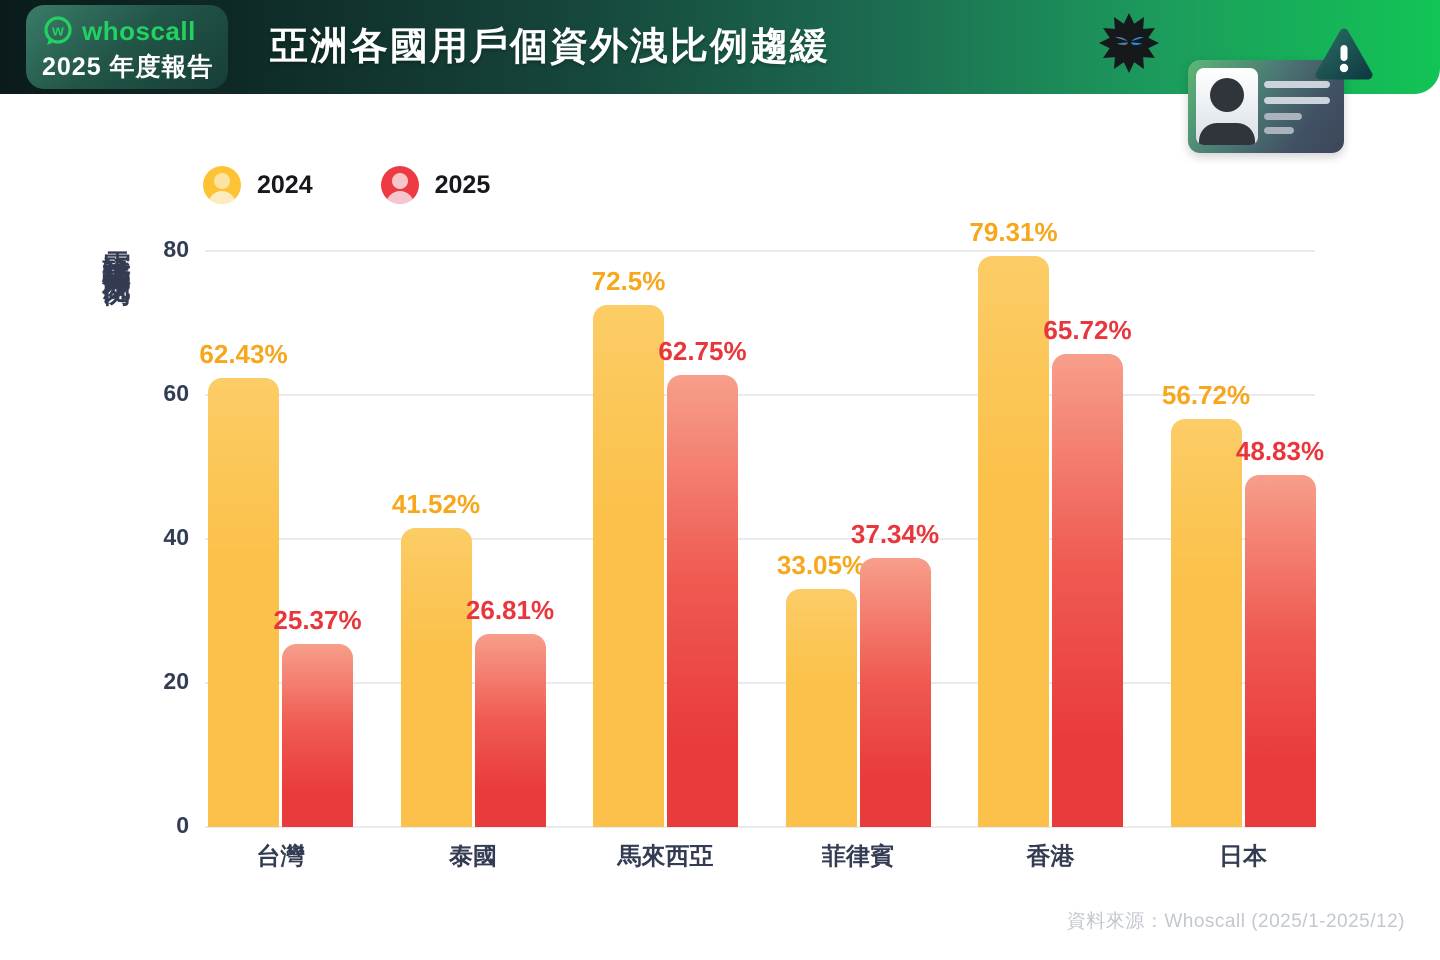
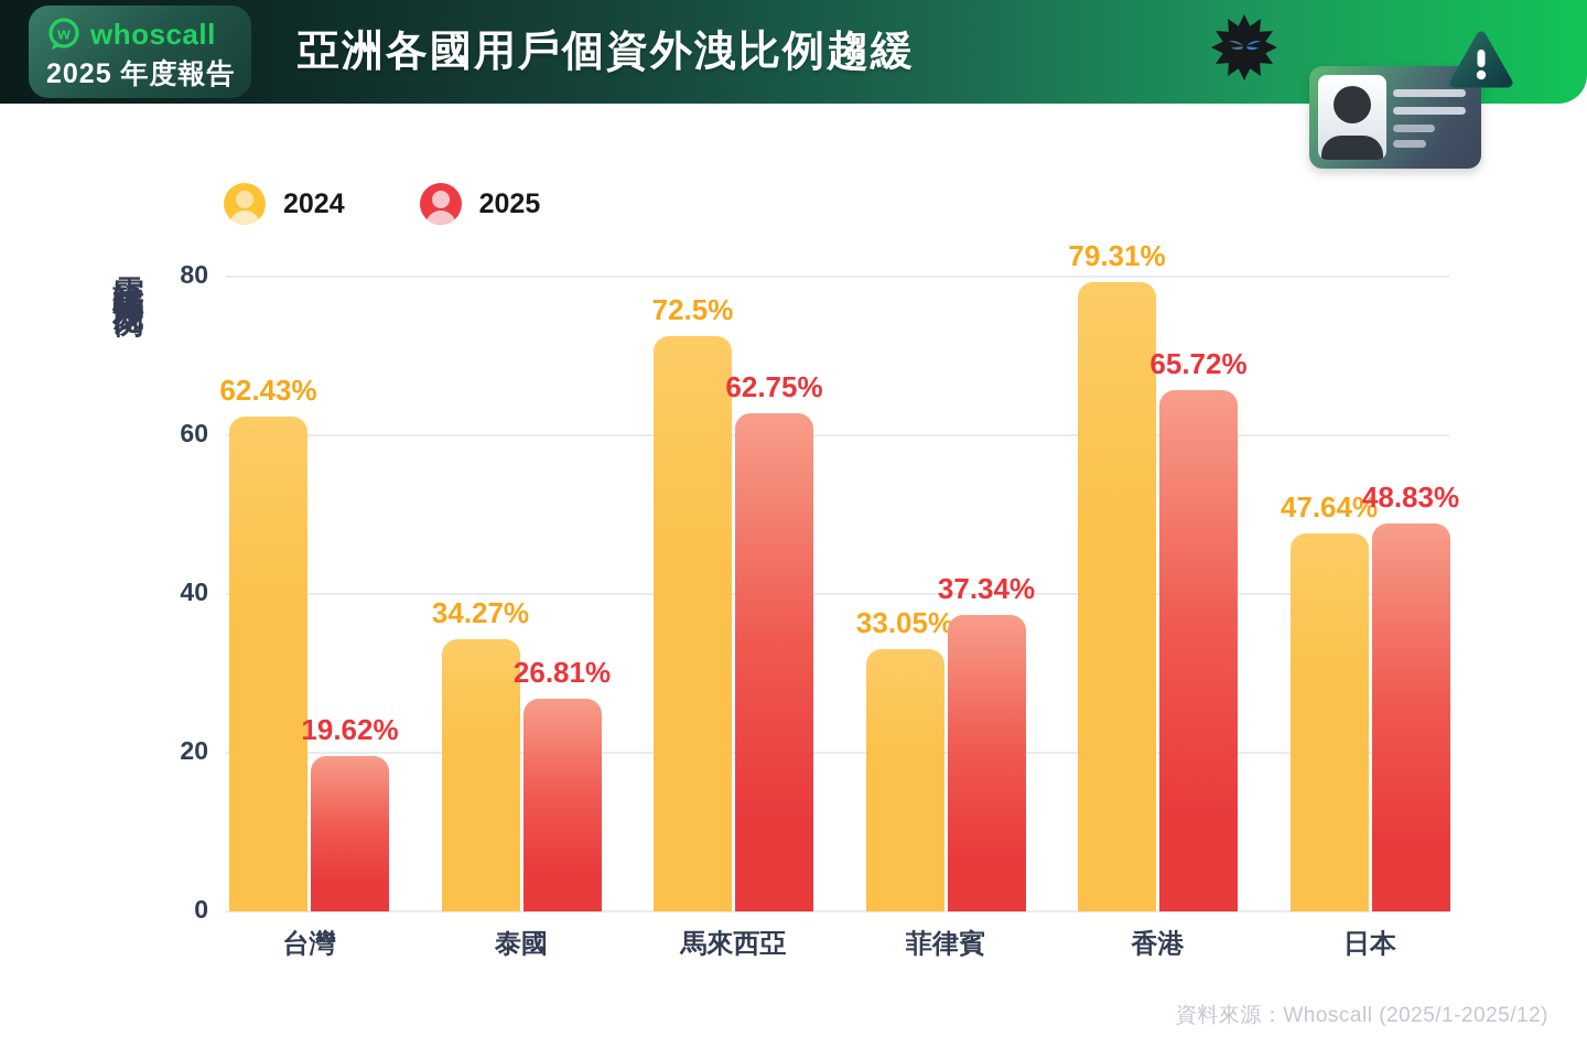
2025/台灣: 25.37% -> 19.62%
2024/泰國: 41.52% -> 34.27%
2024/日本: 56.72% -> 47.64%
